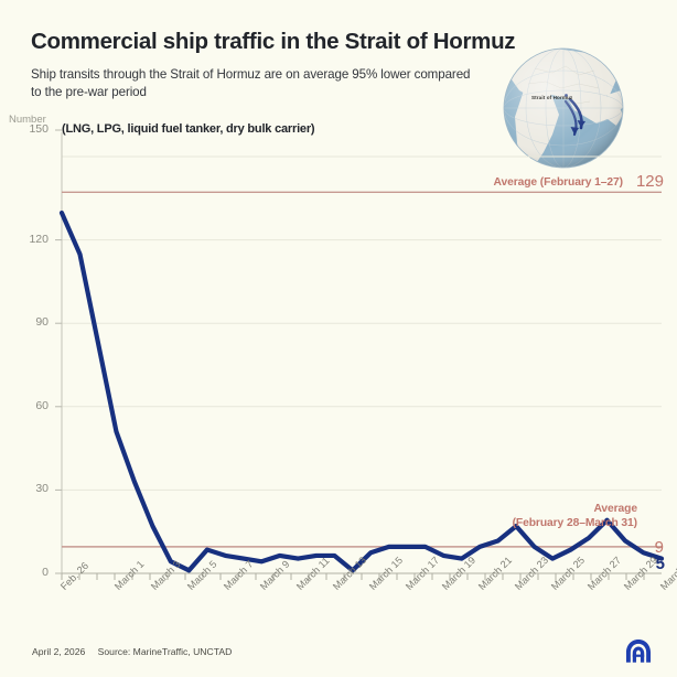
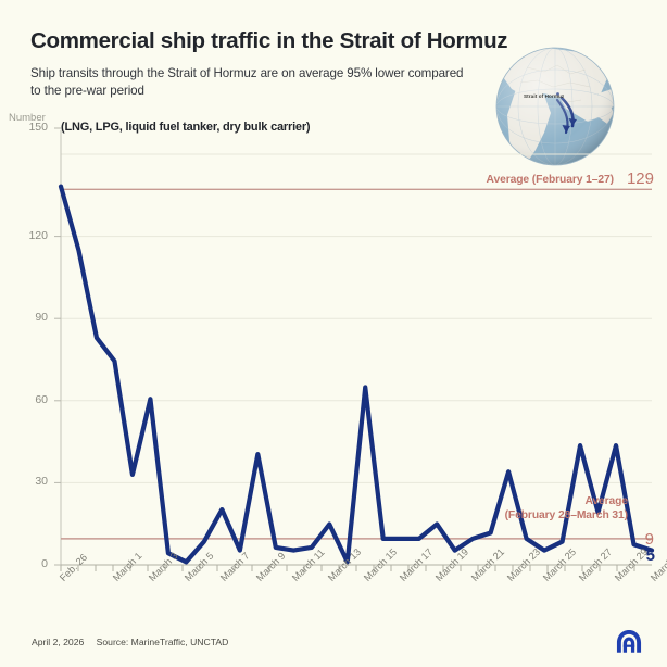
Feb. 26: 122 -> 130
March 1: 48 -> 70
March 3: 16 -> 57
March 7: 6 -> 19
March 9: 4 -> 38
March 13: 6 -> 14
March 15: 7 -> 61
March 19: 6 -> 14
March 23: 16 -> 32
March 27: 12 -> 41
March 29: 11 -> 41
